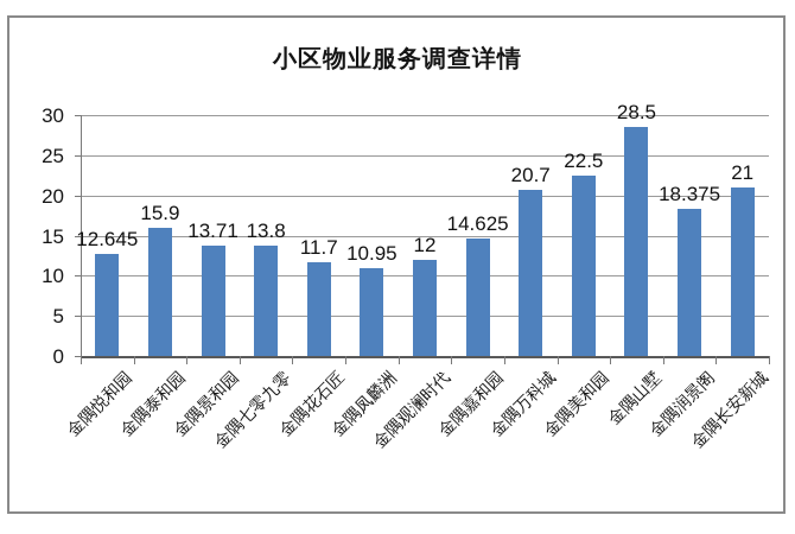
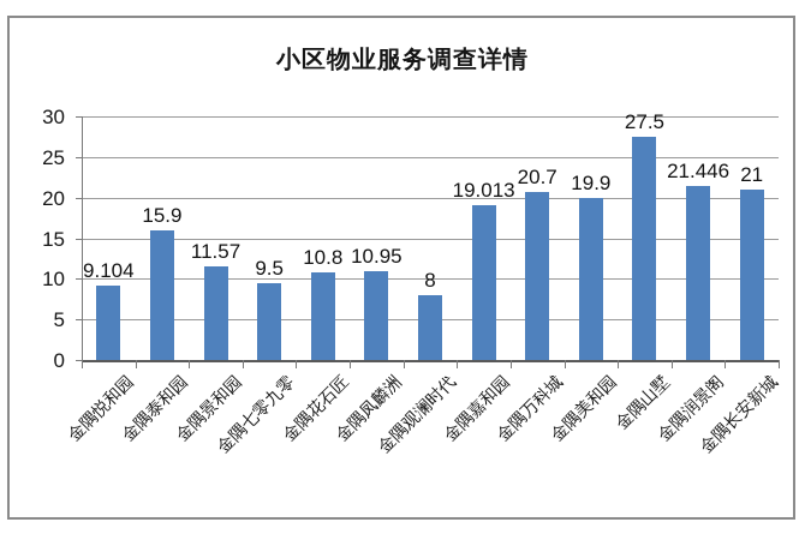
金隅悦和园: 12.645 -> 9.104
金隅景和园: 13.71 -> 11.57
金隅七零九零: 13.8 -> 9.5
金隅花石匠: 11.7 -> 10.8
金隅观澜时代: 12 -> 8
金隅嘉和园: 14.625 -> 19.013
金隅美和园: 22.5 -> 19.9
金隅山墅: 28.5 -> 27.5
金隅润景阁: 18.375 -> 21.446
